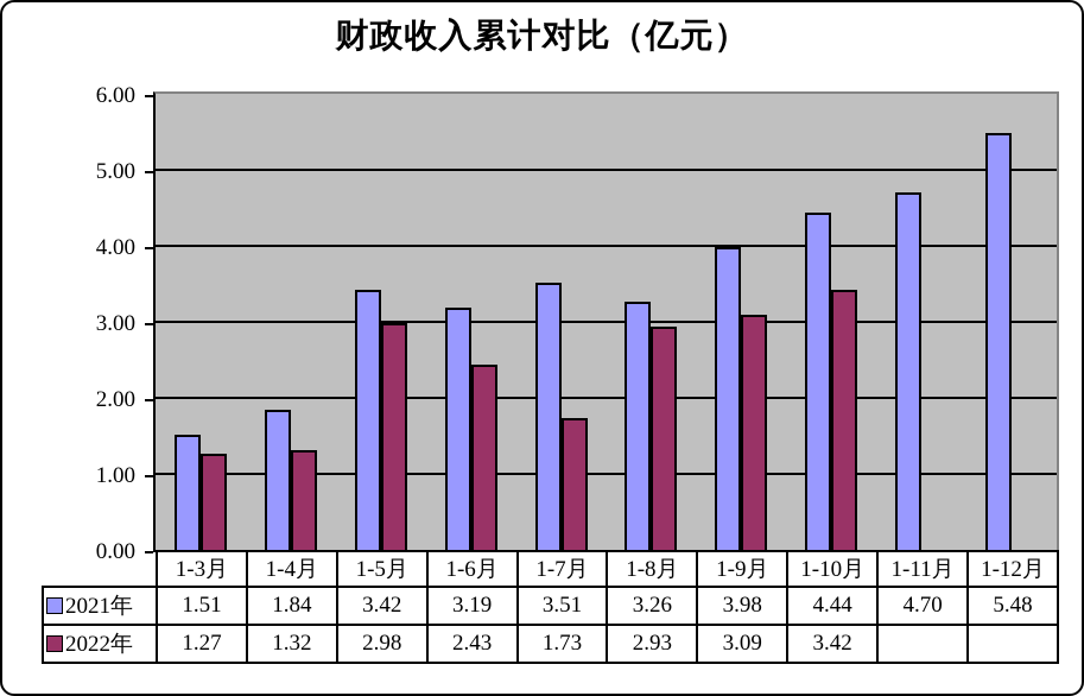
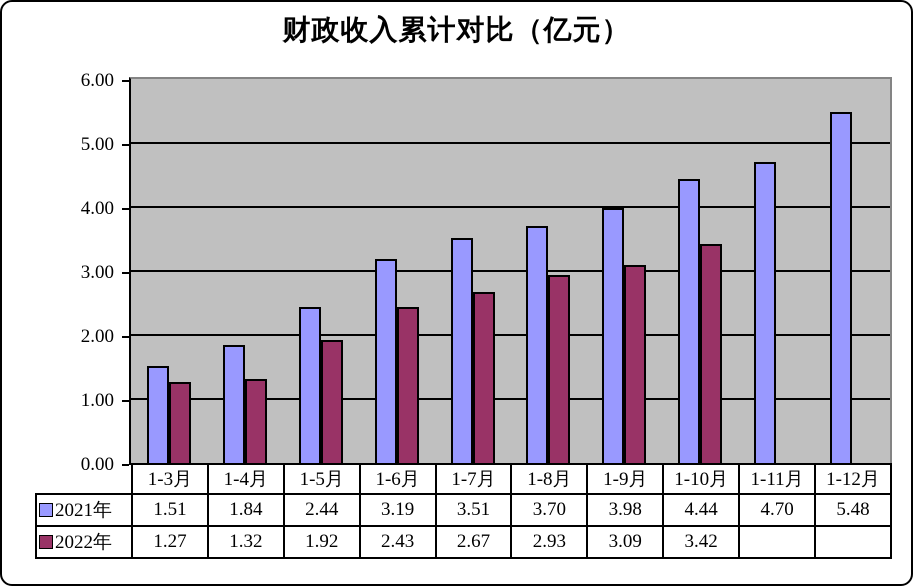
2021年/1-5月: 3.42 -> 2.44
2022年/1-5月: 2.98 -> 1.92
2022年/1-7月: 1.73 -> 2.67
2021年/1-8月: 3.26 -> 3.70
